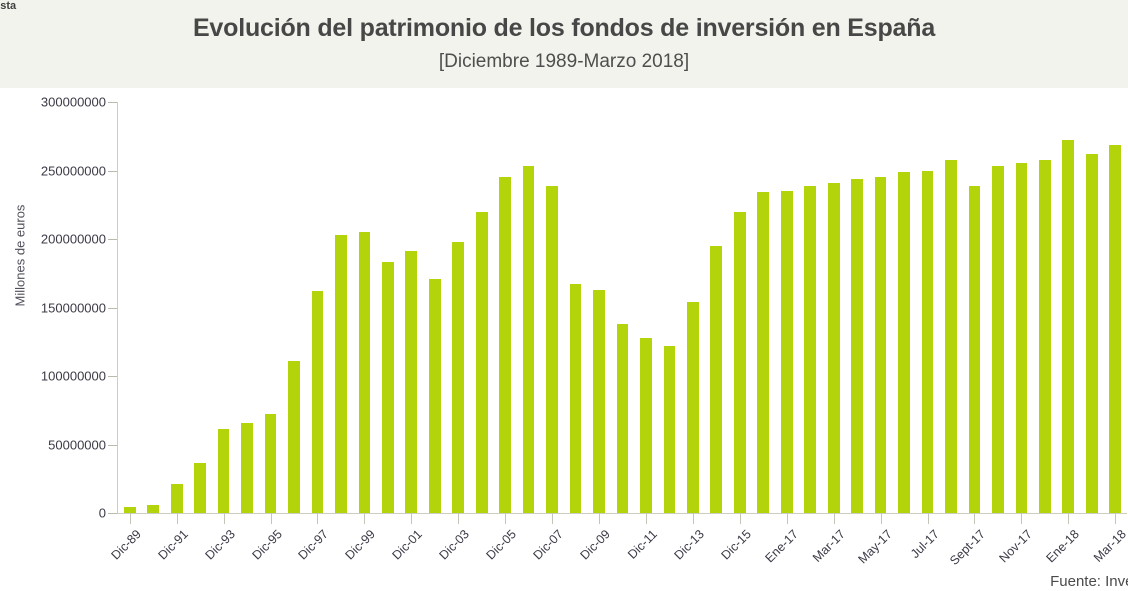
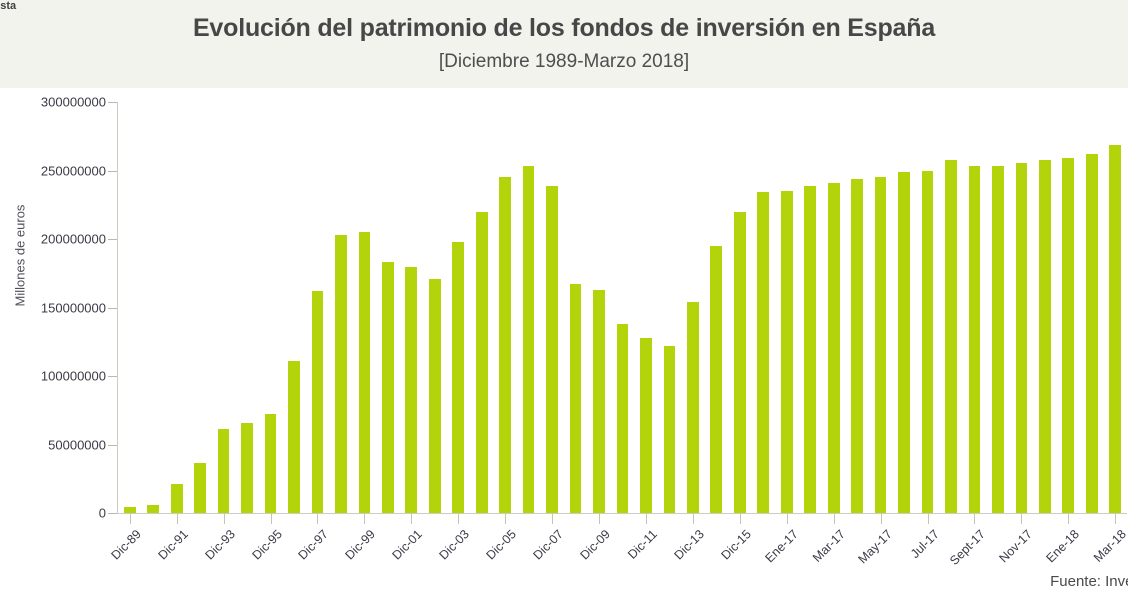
Dic-01: 191000000 -> 180000000
Sept-17: 239000000 -> 253000000
Ene-18: 272000000 -> 260000000
